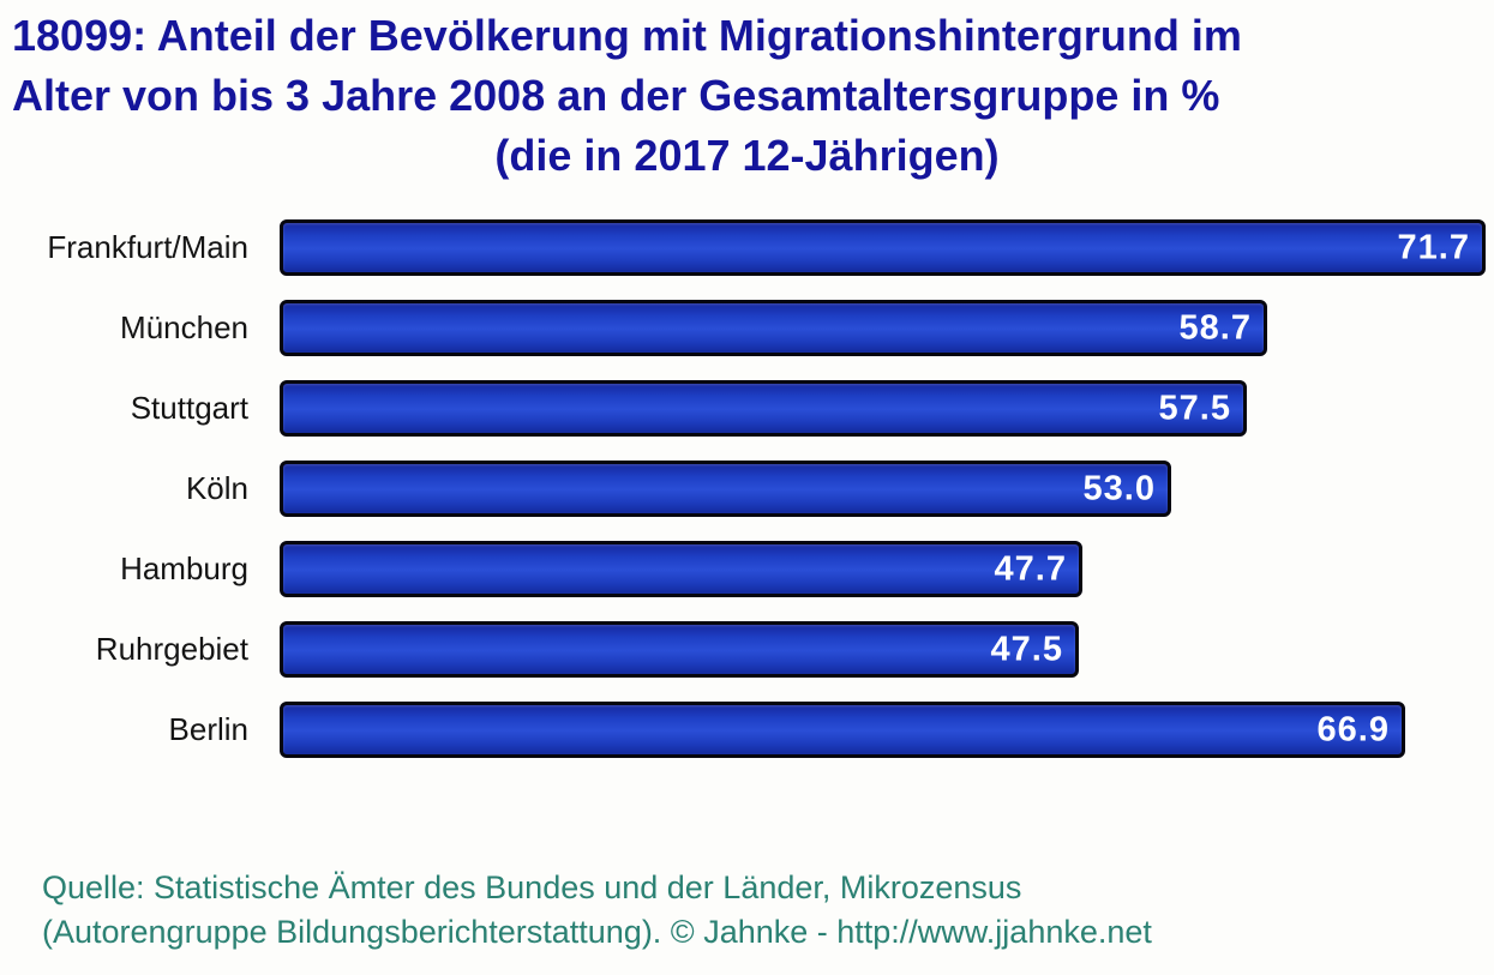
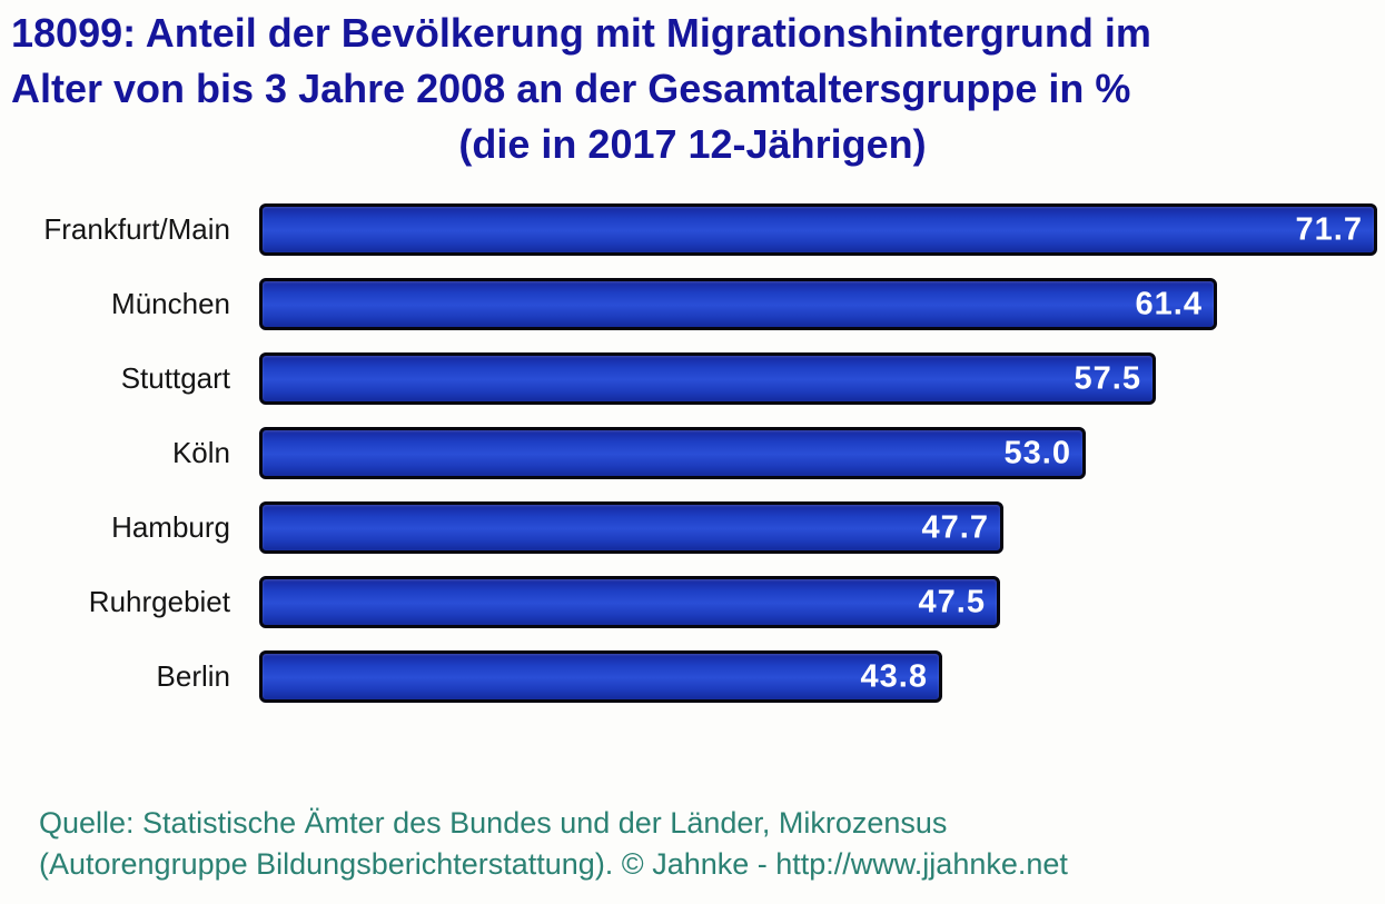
München: 58.7 -> 61.4
Berlin: 66.9 -> 43.8
